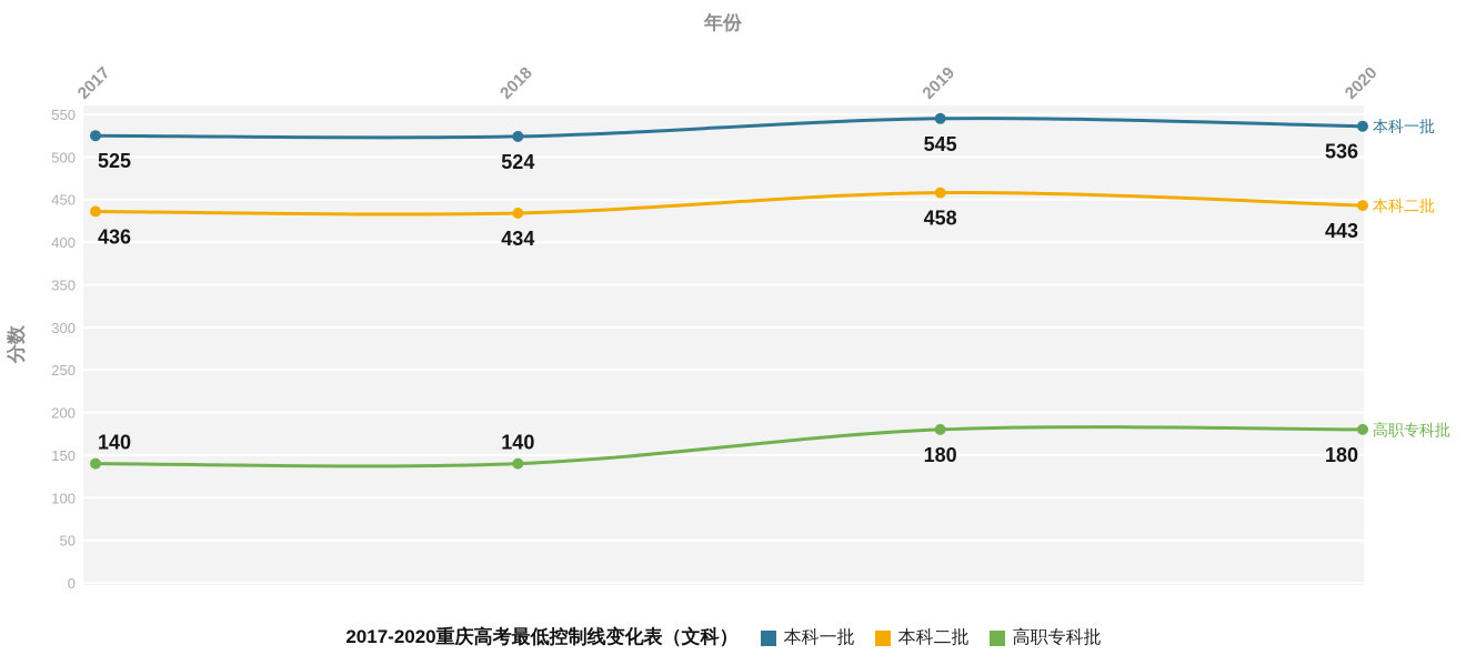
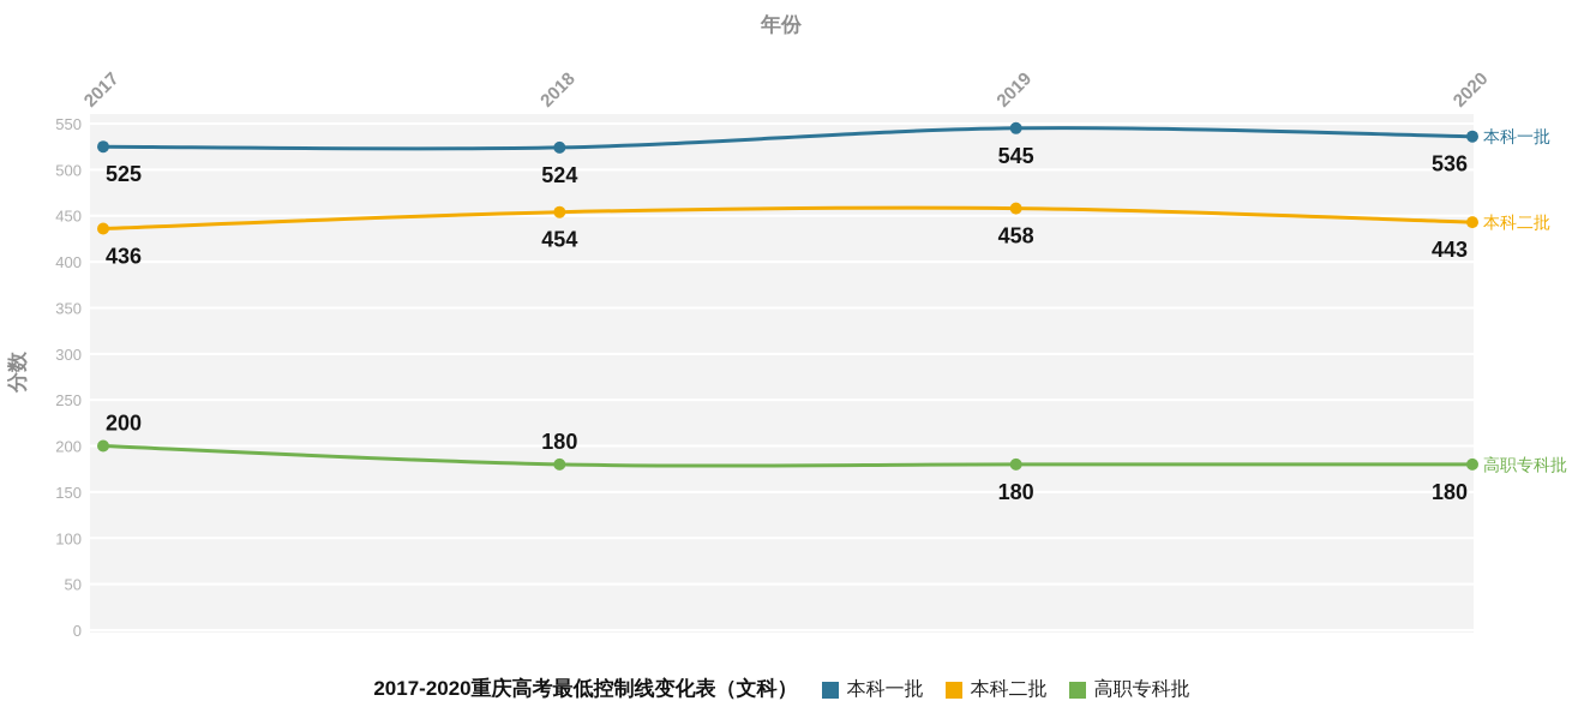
高职专科批/2017: 140 -> 200
本科二批/2018: 434 -> 454
高职专科批/2018: 140 -> 180
